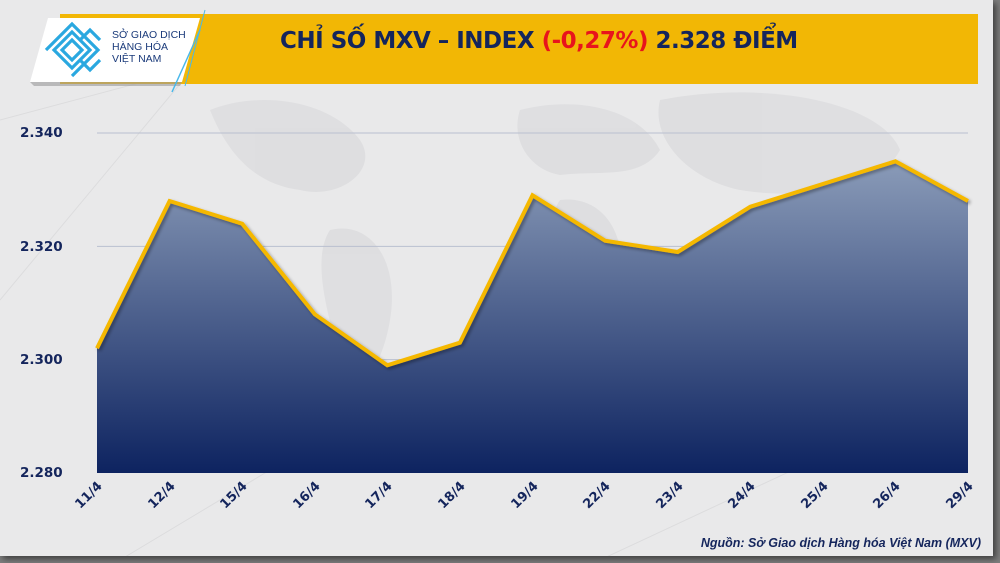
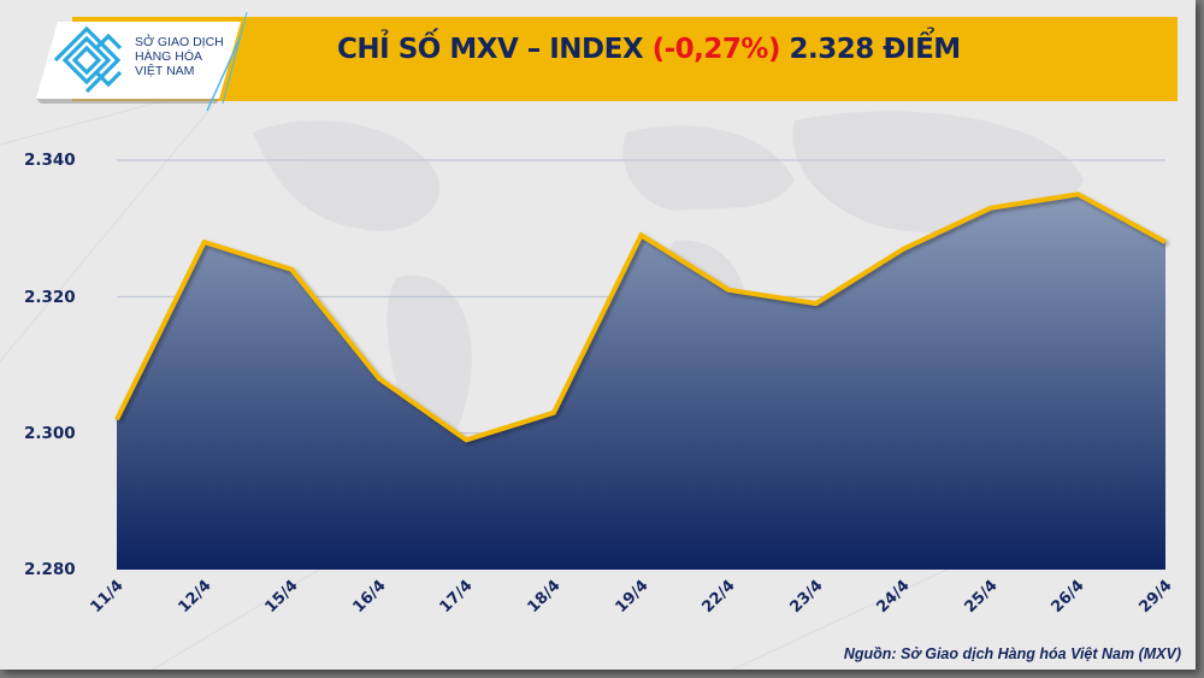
25/4: 2331 -> 2333
